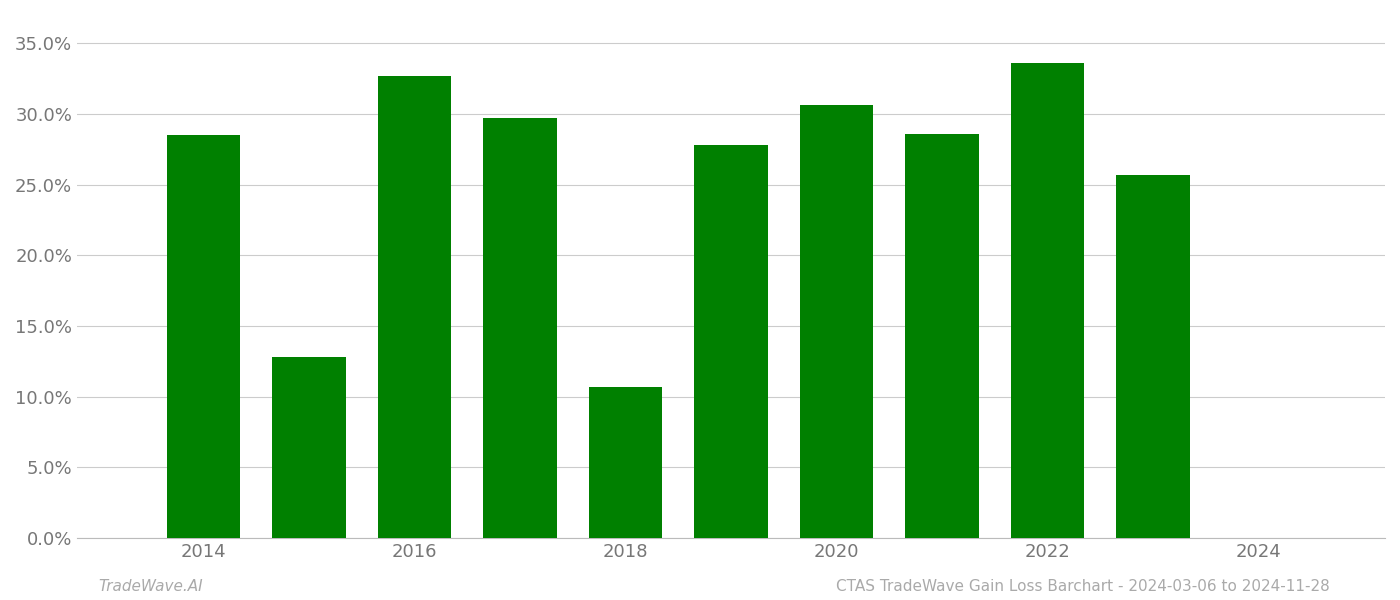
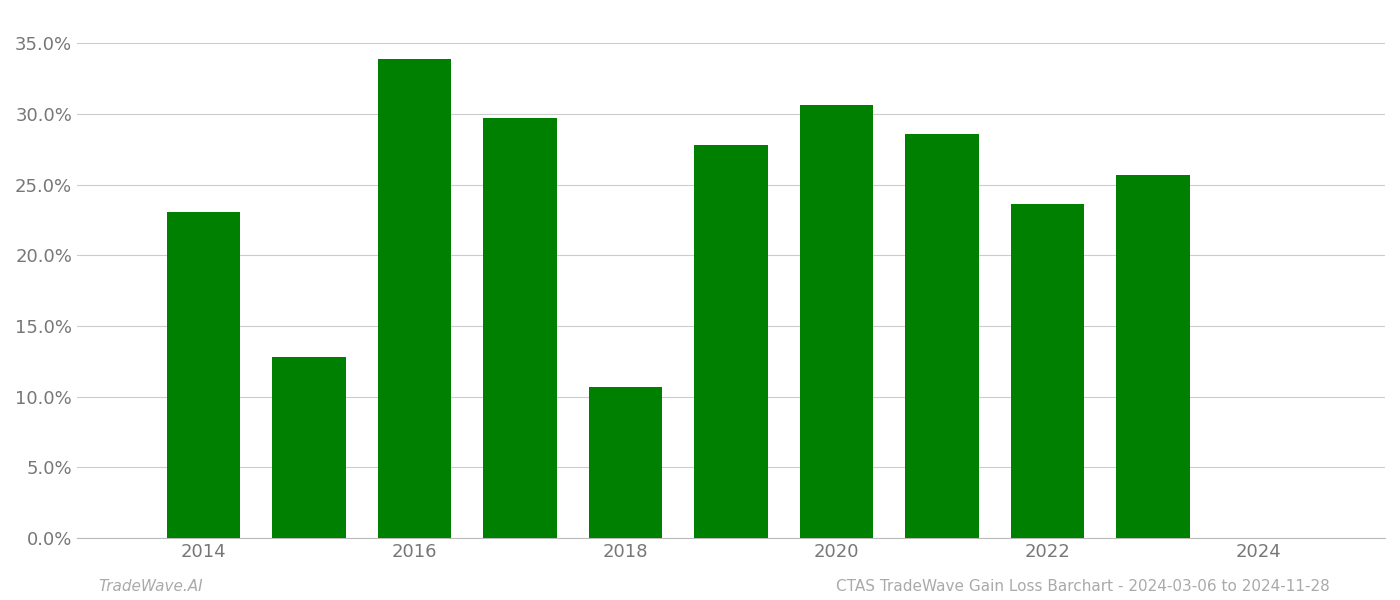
2014: 28.5% -> 23.1%
2016: 32.7% -> 33.9%
2022: 33.6% -> 23.6%
